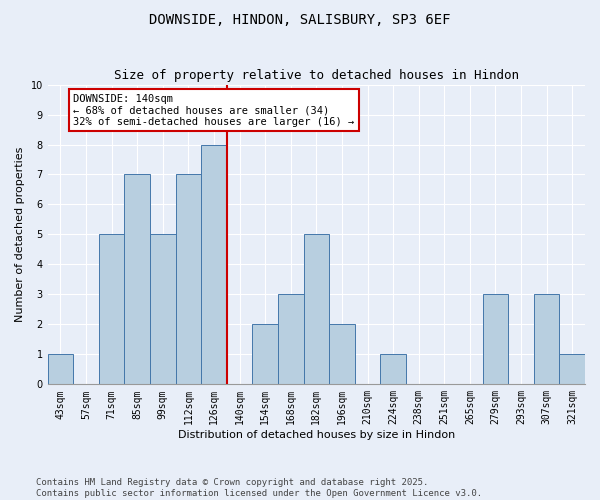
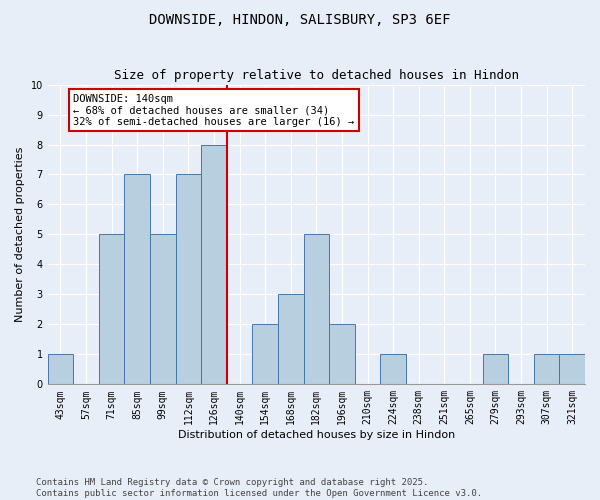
279sqm: 3 -> 1
307sqm: 3 -> 1
